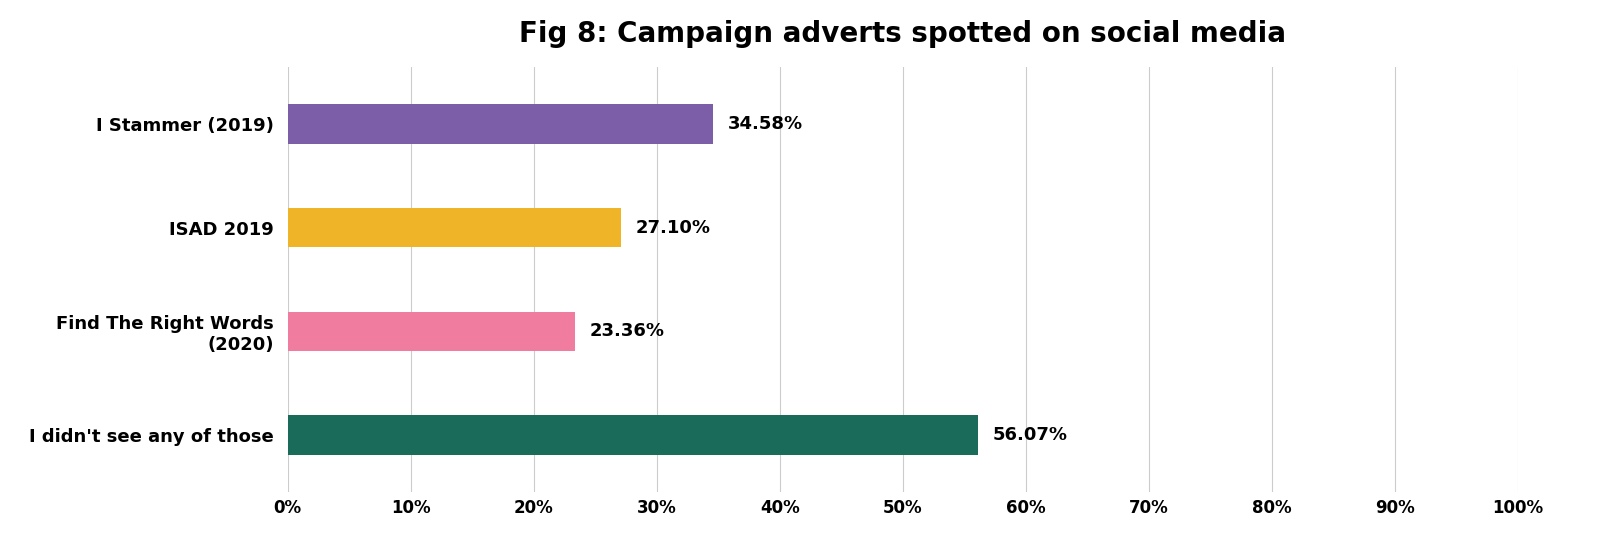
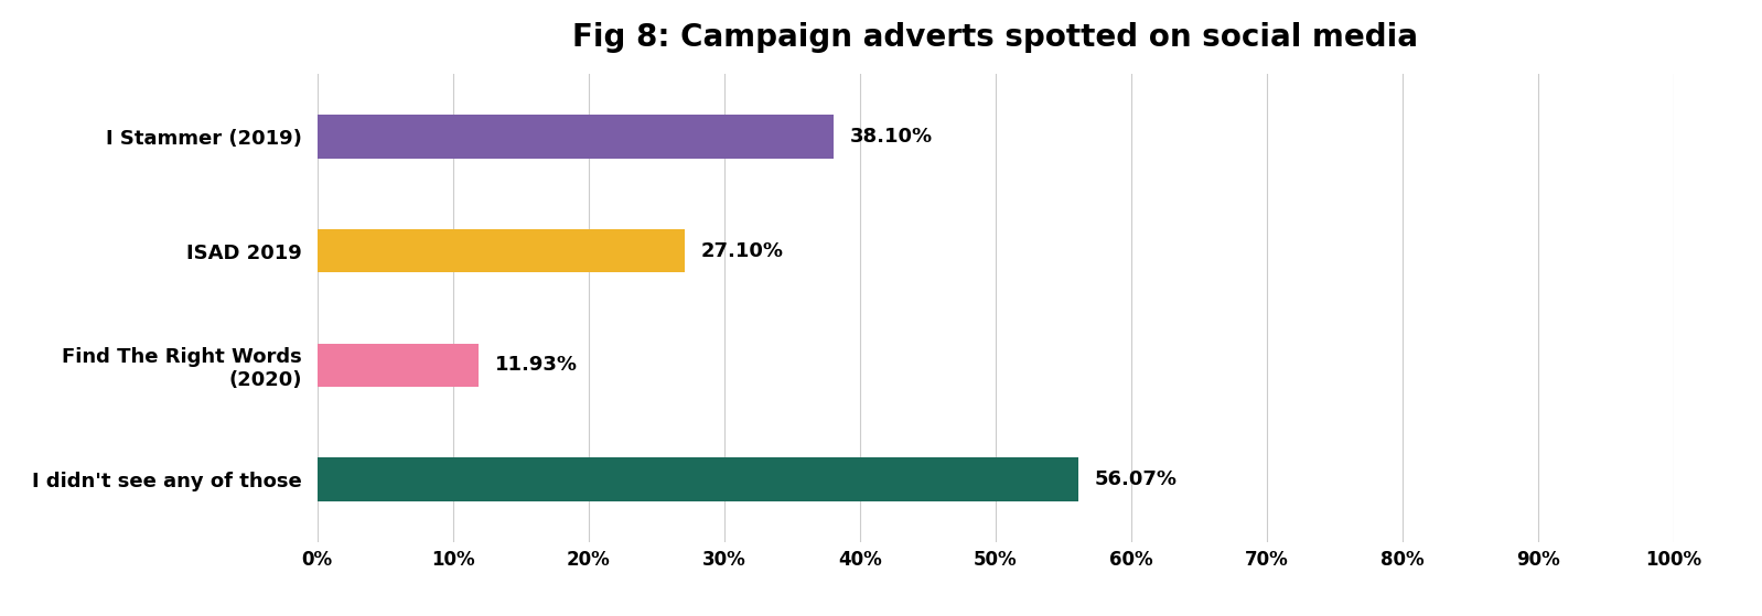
I Stammer (2019): 34.58% -> 38.10%
Find The Right Words (2020): 23.36% -> 11.93%
